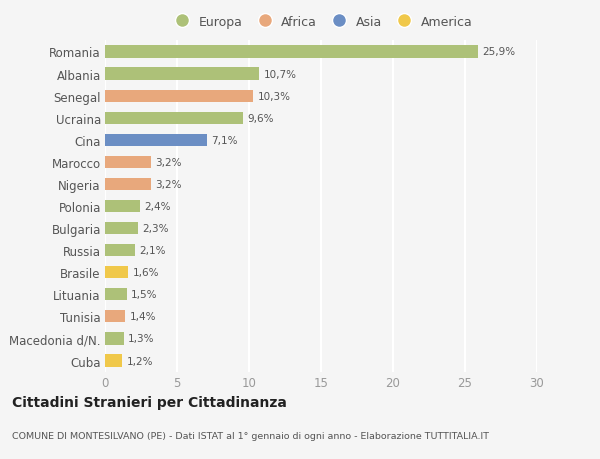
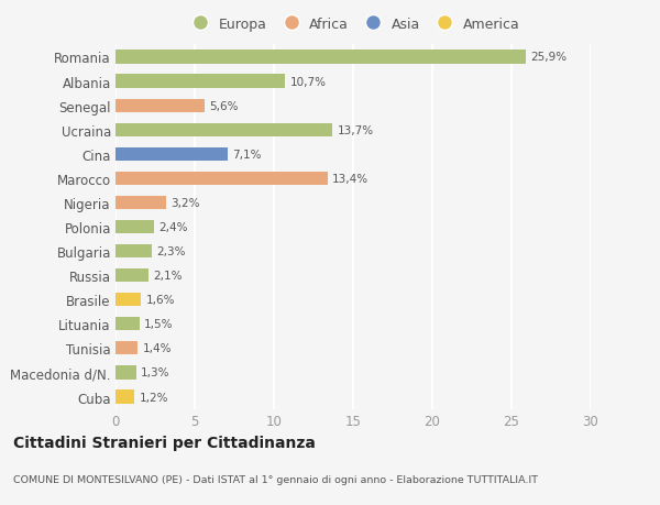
Senegal: 10,3% -> 5,6%
Ucraina: 9,6% -> 13,7%
Marocco: 3,2% -> 13,4%
